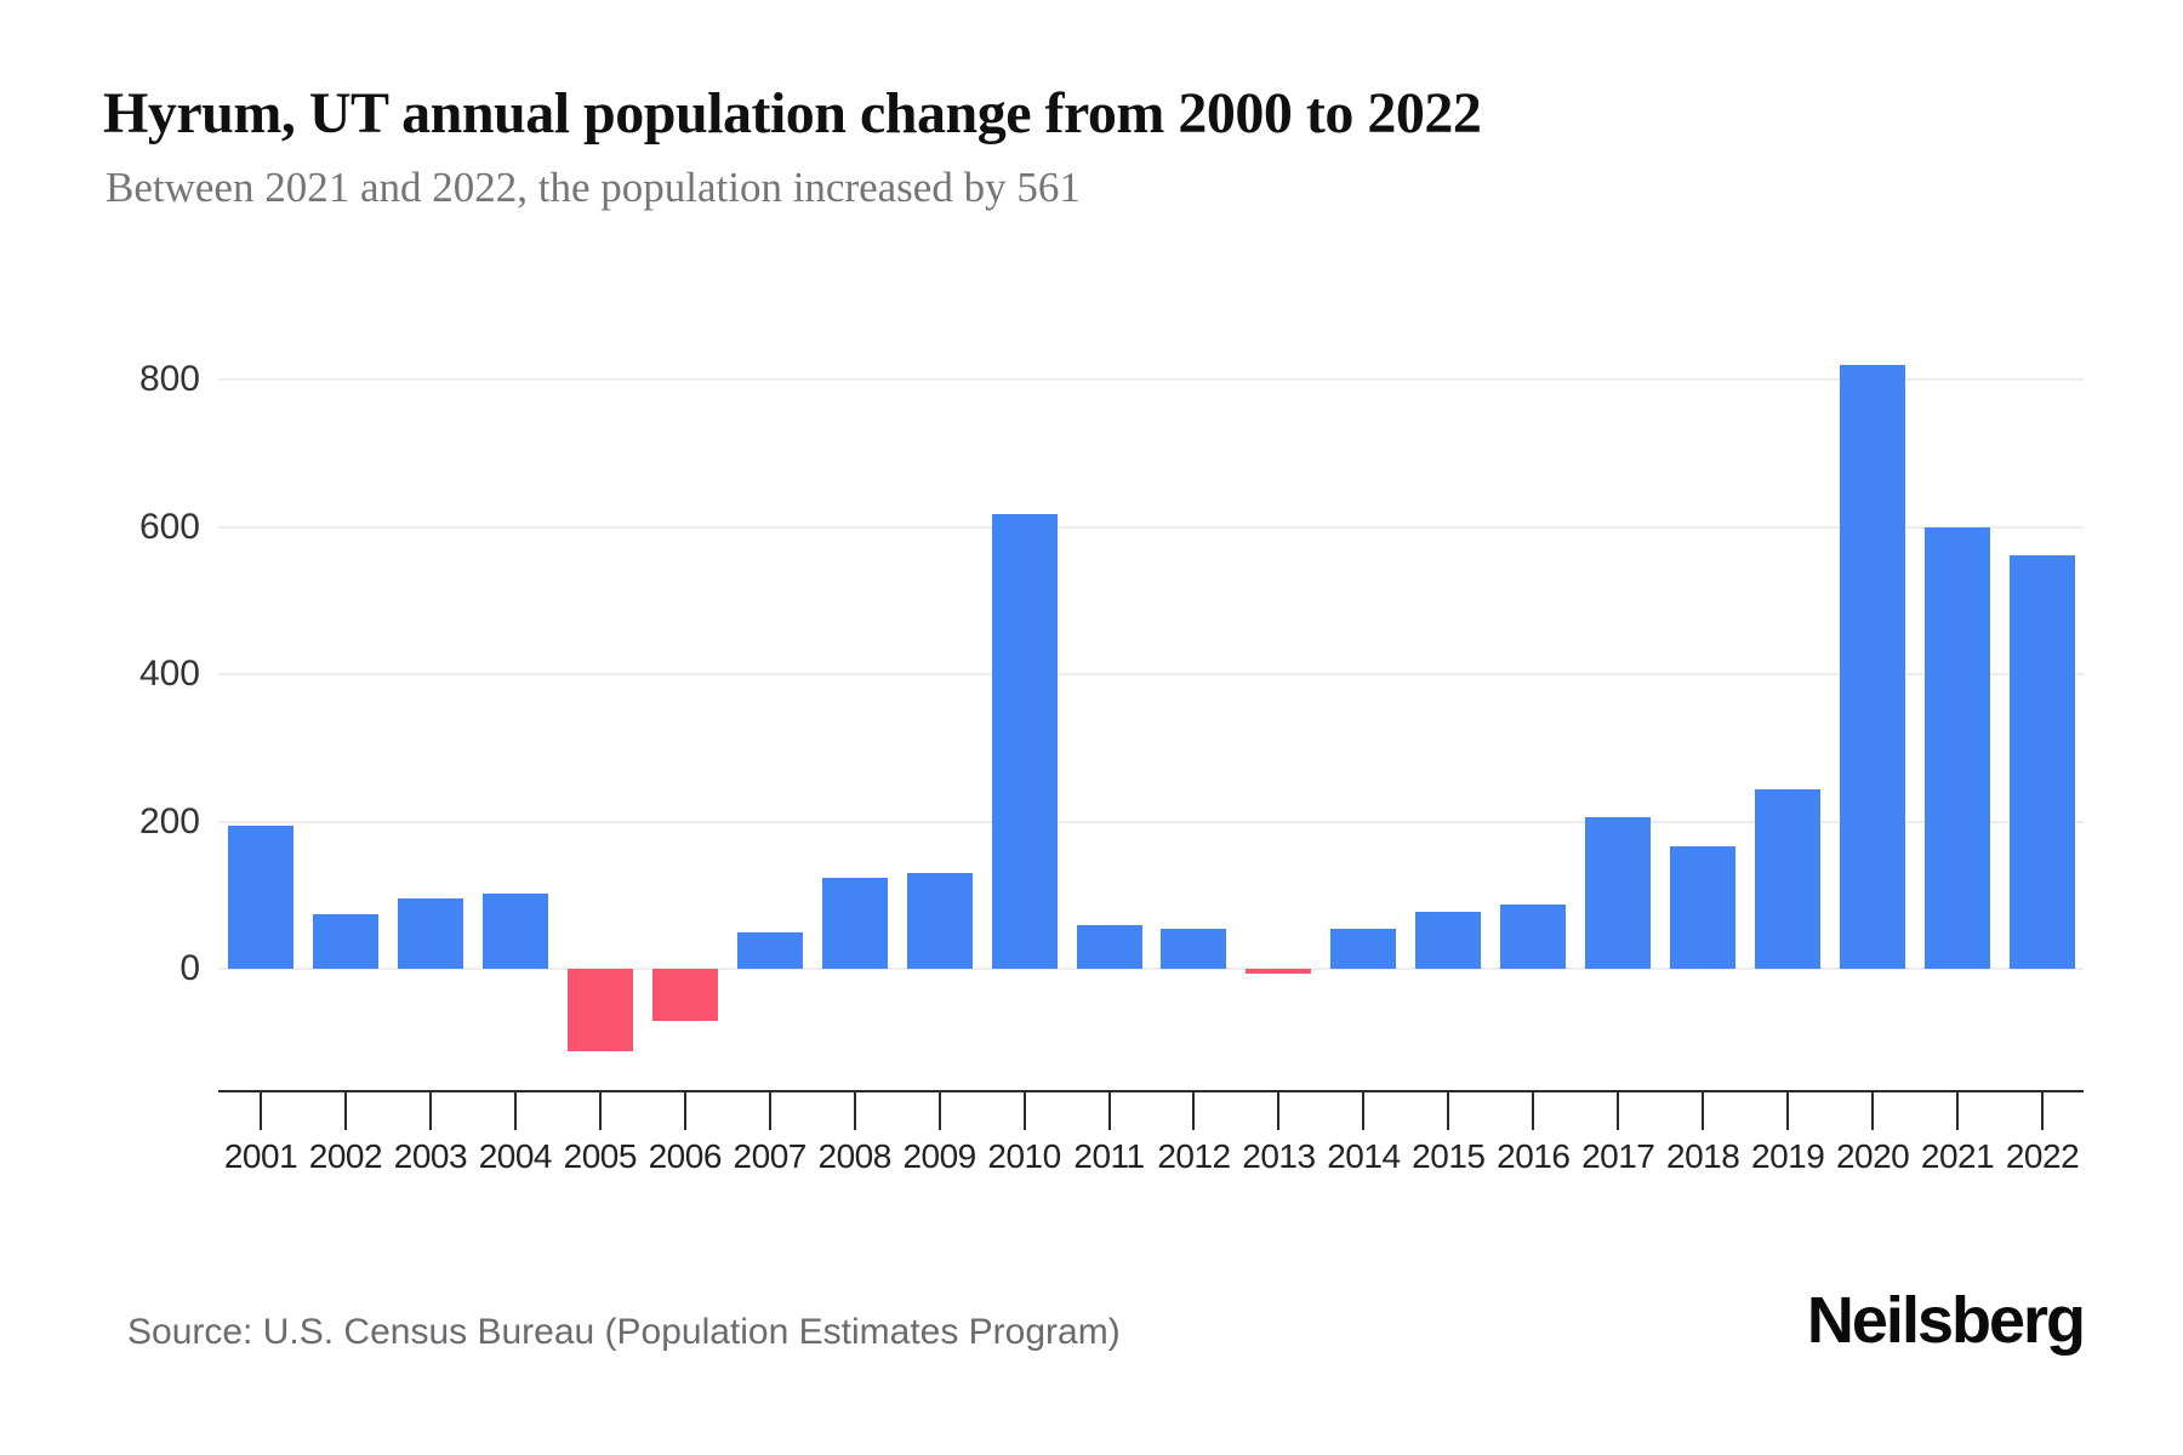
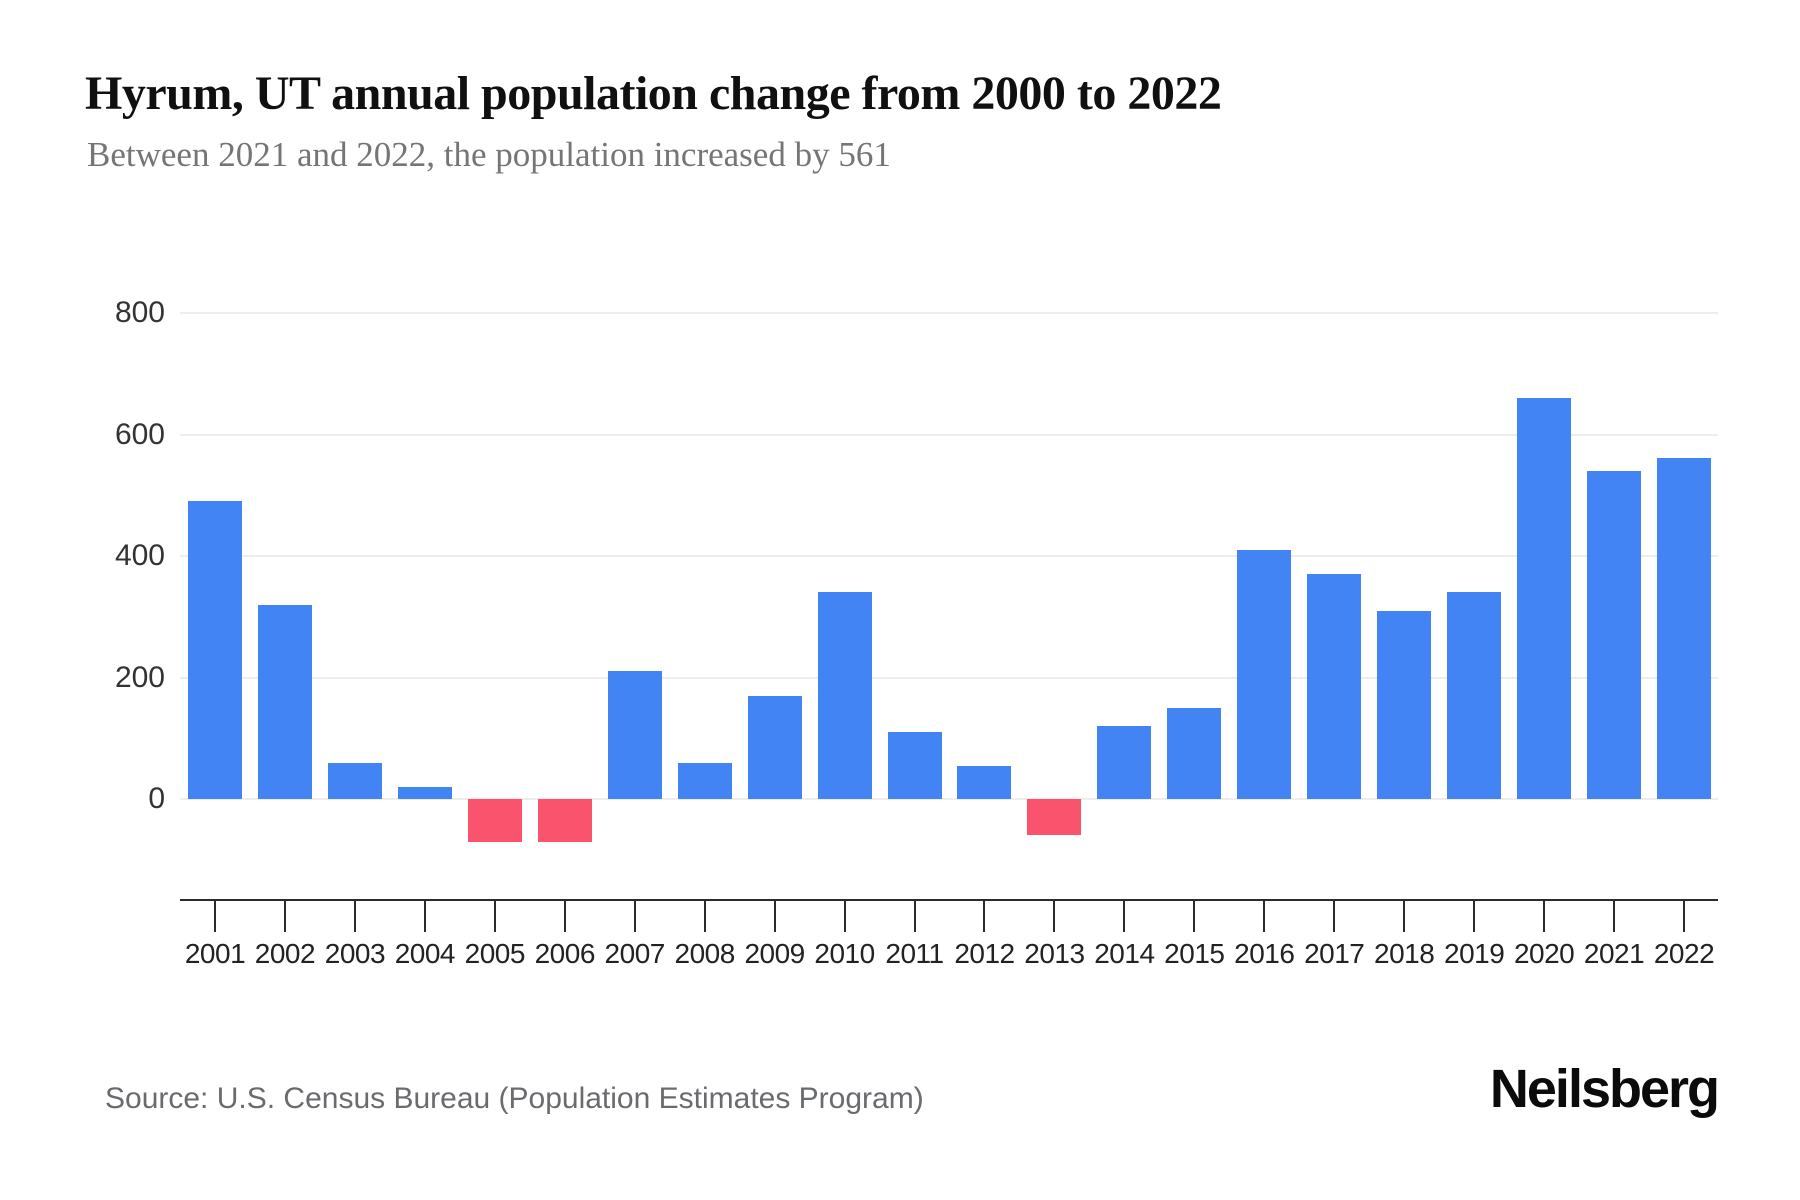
2001: 200 -> 490
2002: 70 -> 320
2003: 100 -> 60
2004: 100 -> 20
2005: -110 -> -70
2007: 50 -> 210
2008: 120 -> 60
2009: 130 -> 170
2010: 620 -> 340
2011: 60 -> 110
2013: -10 -> -60
2014: 60 -> 120
2015: 80 -> 150
2016: 90 -> 410
2017: 200 -> 370
2018: 170 -> 310
2019: 240 -> 340
2020: 820 -> 660
2021: 600 -> 540
